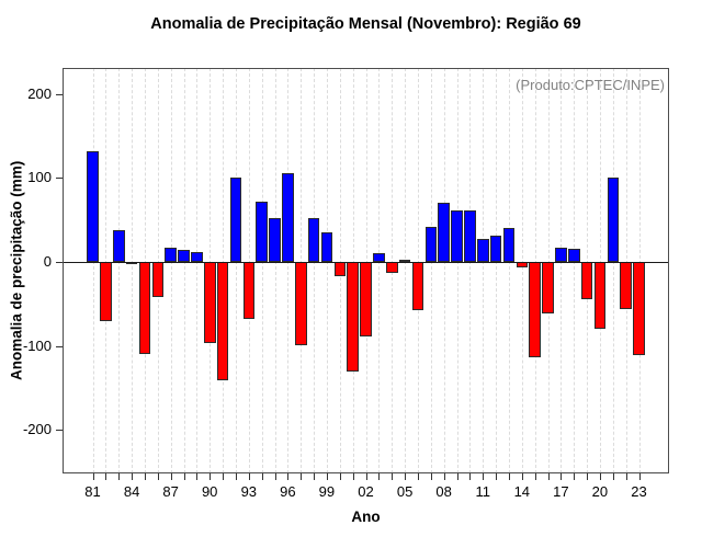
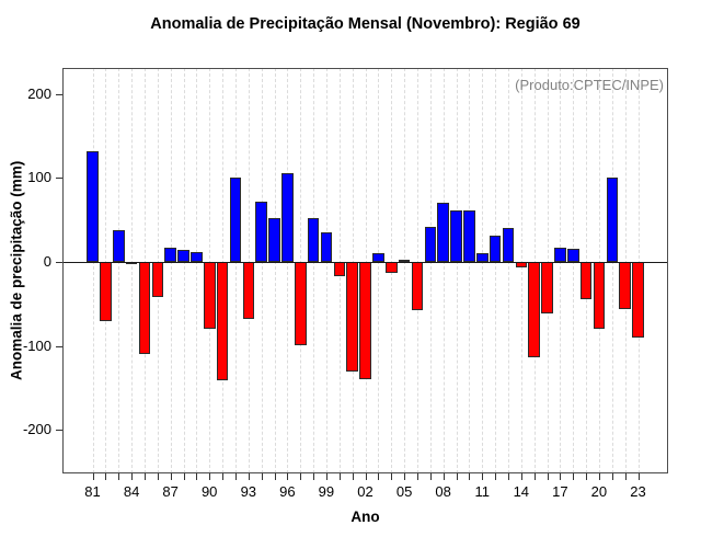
90: -100 -> -80
02: -90 -> -140
11: 30 -> 10
23: -110 -> -90
